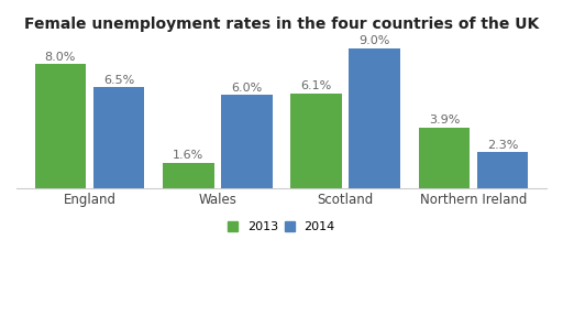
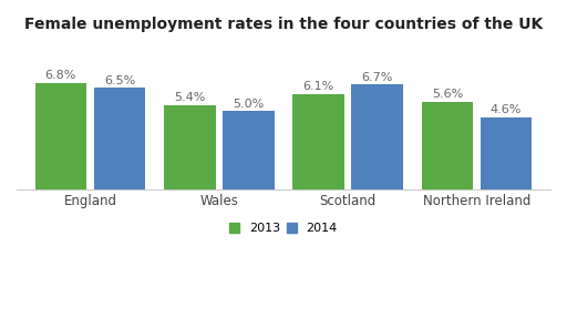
2013/England: 8.0% -> 6.8%
2013/Wales: 1.6% -> 5.4%
2014/Wales: 6.0% -> 5.0%
2014/Scotland: 9.0% -> 6.7%
2013/Northern Ireland: 3.9% -> 5.6%
2014/Northern Ireland: 2.3% -> 4.6%
